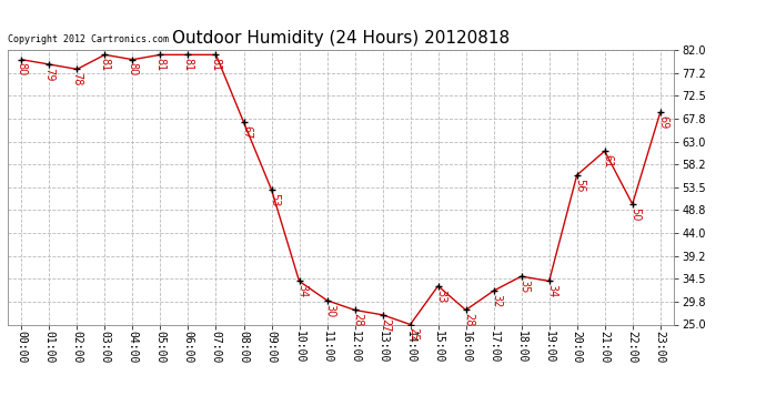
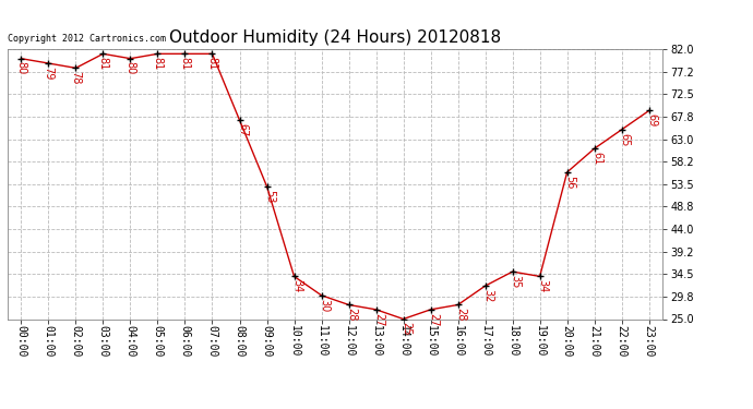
15:00: 33 -> 27
22:00: 50 -> 65
